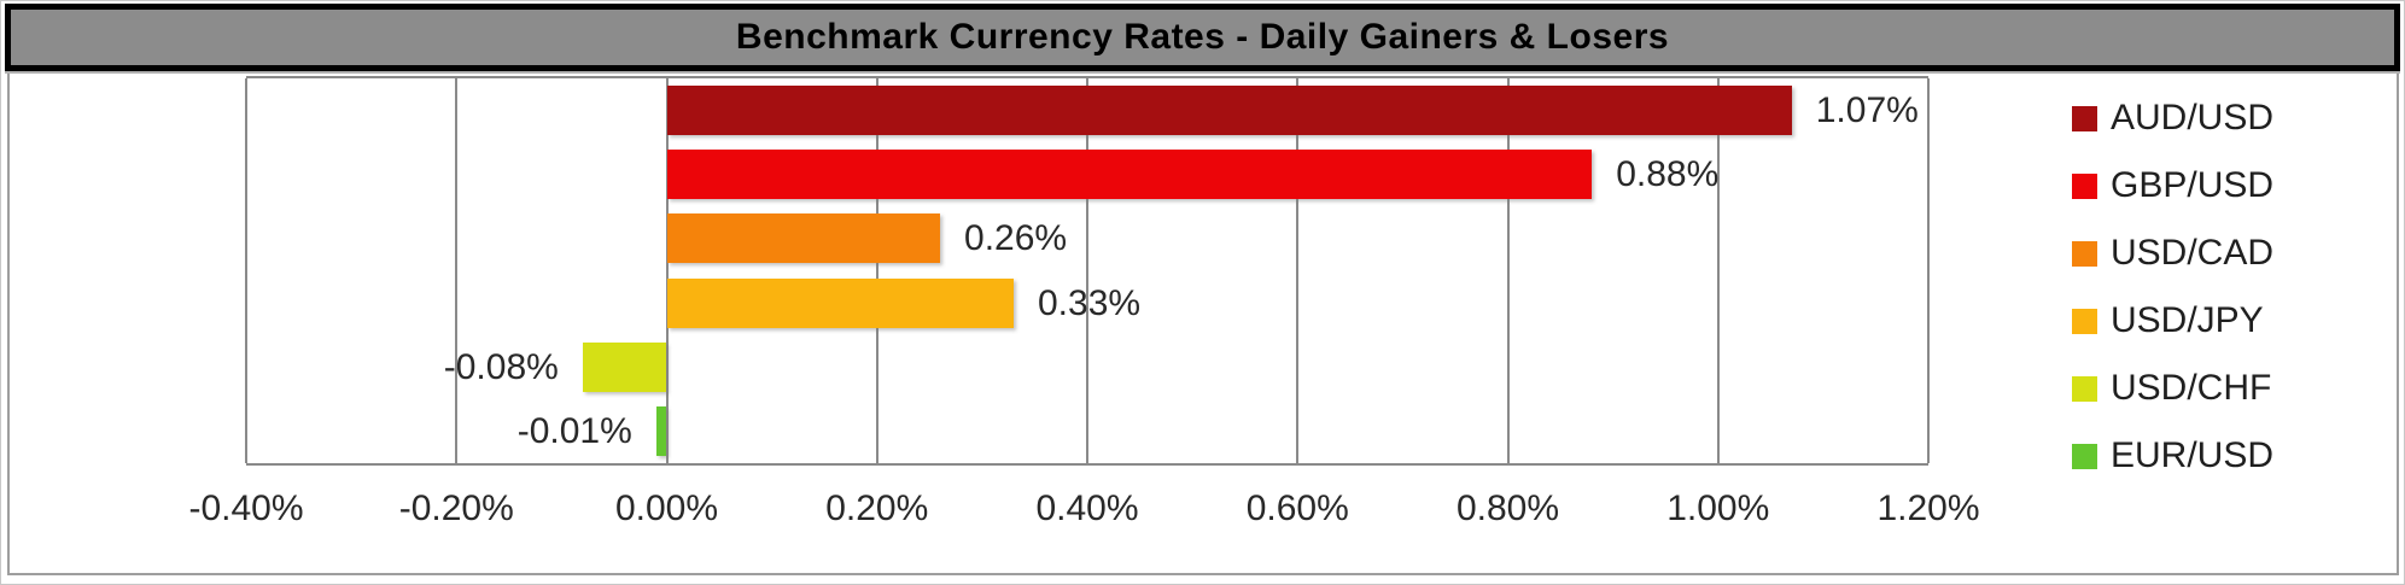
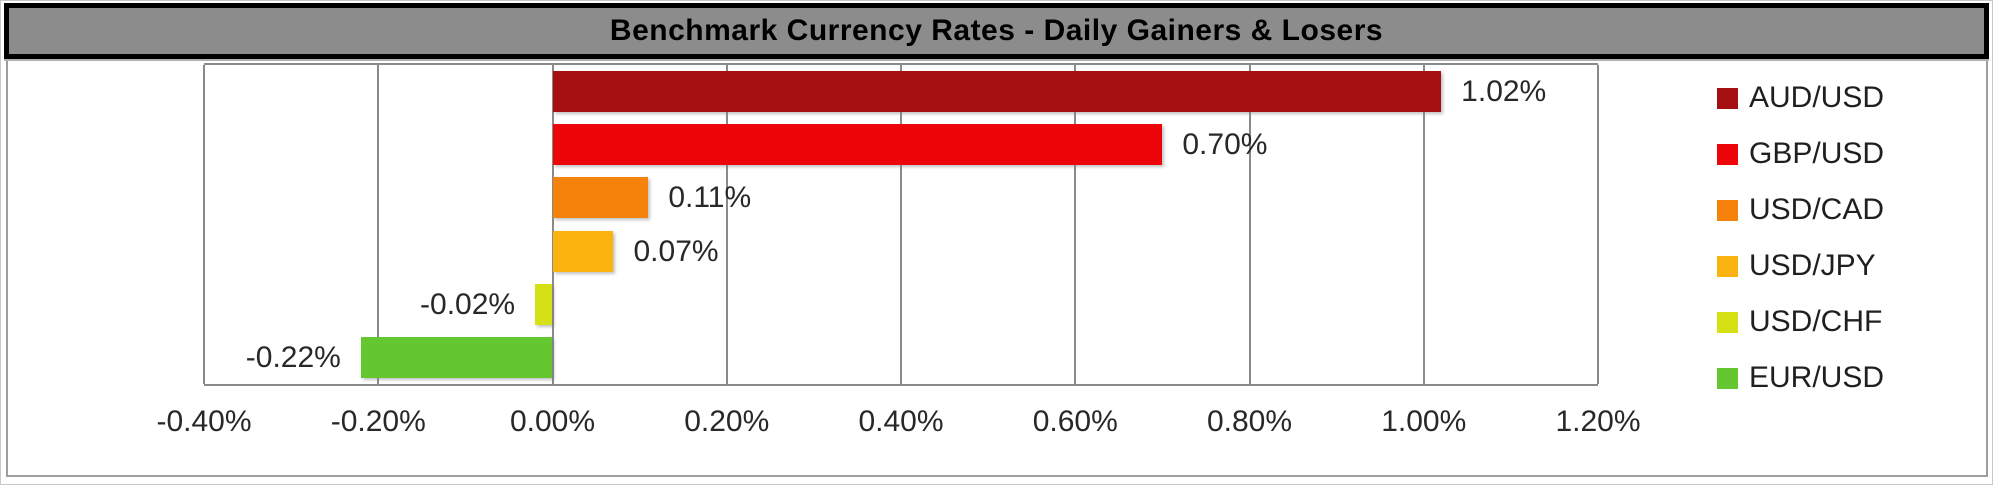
AUD/USD: 1.07% -> 1.02%
GBP/USD: 0.88% -> 0.70%
USD/CAD: 0.26% -> 0.11%
USD/JPY: 0.33% -> 0.07%
USD/CHF: -0.08% -> -0.02%
EUR/USD: -0.01% -> -0.22%
